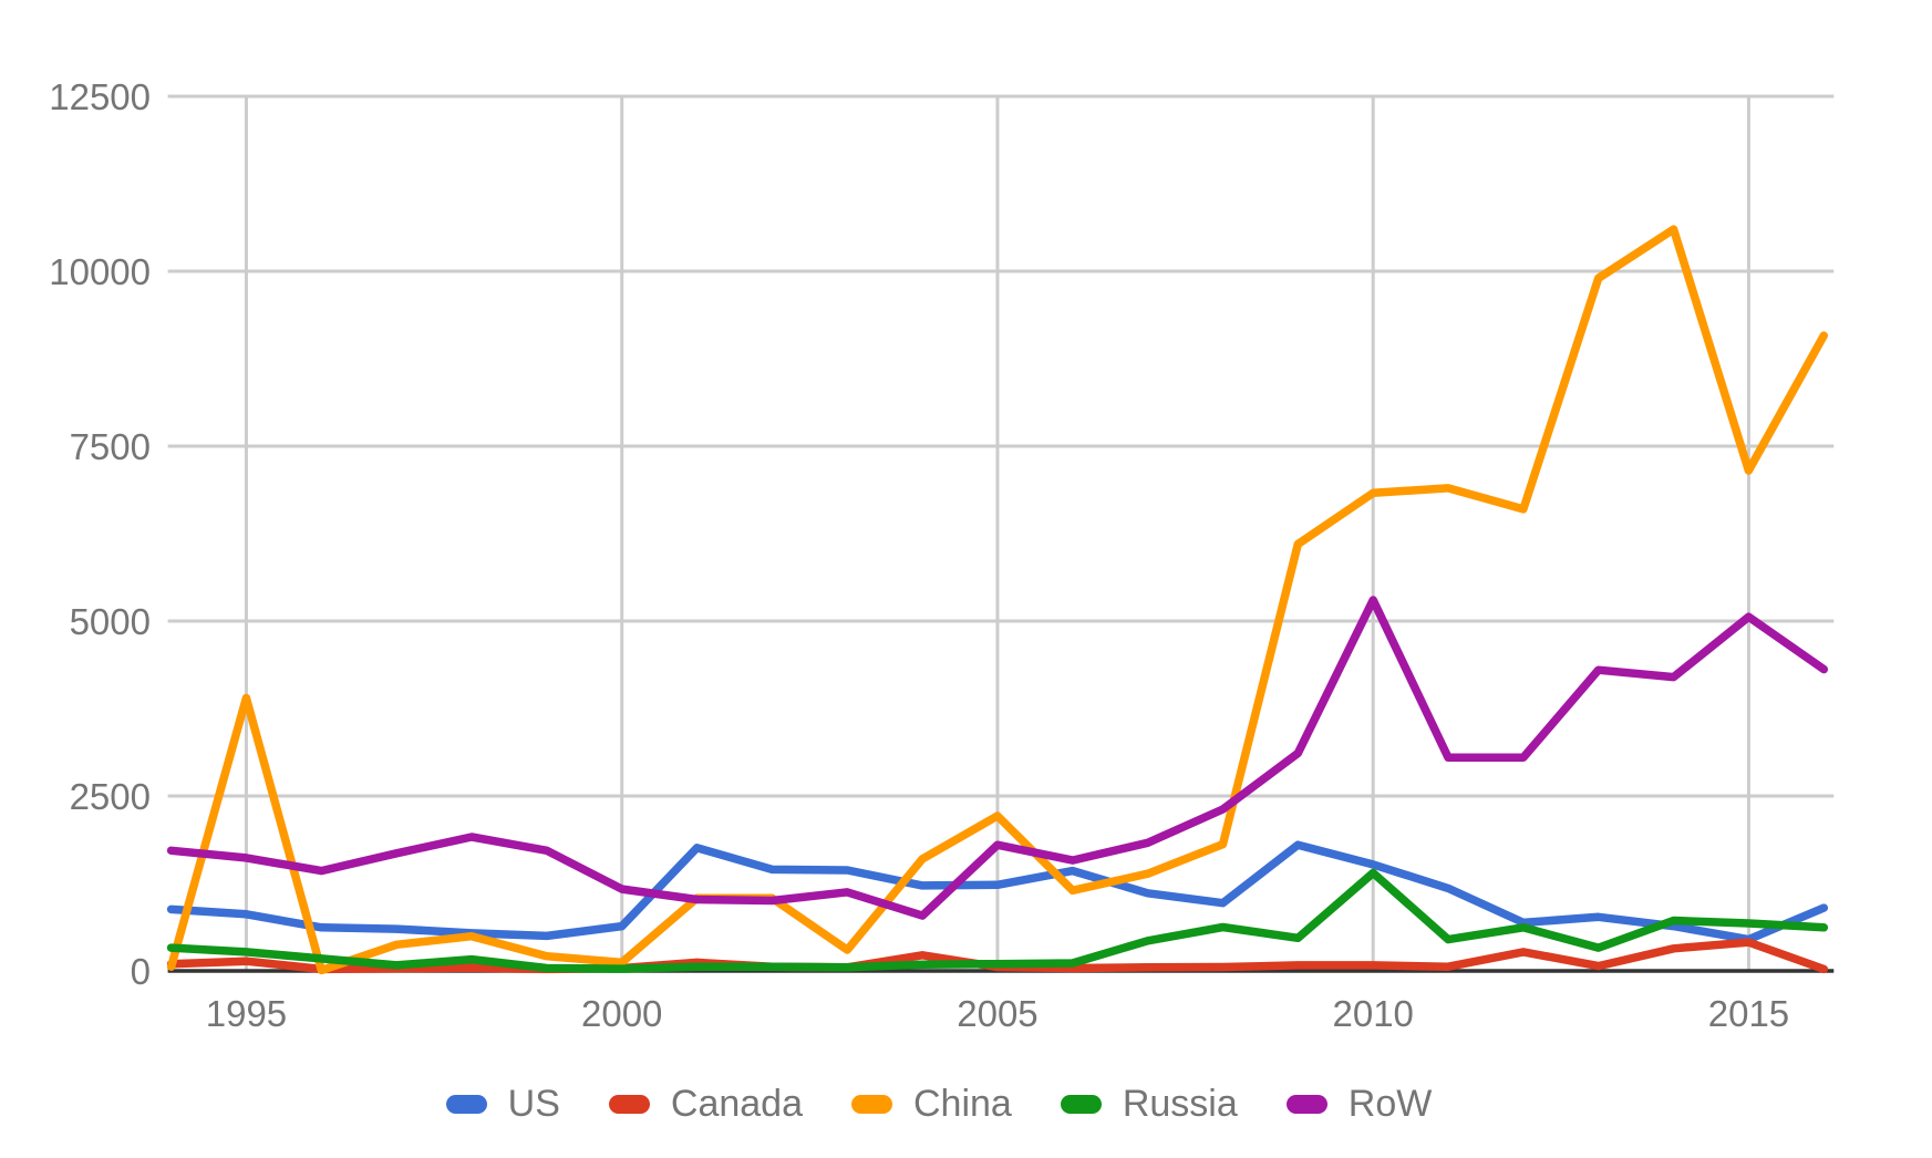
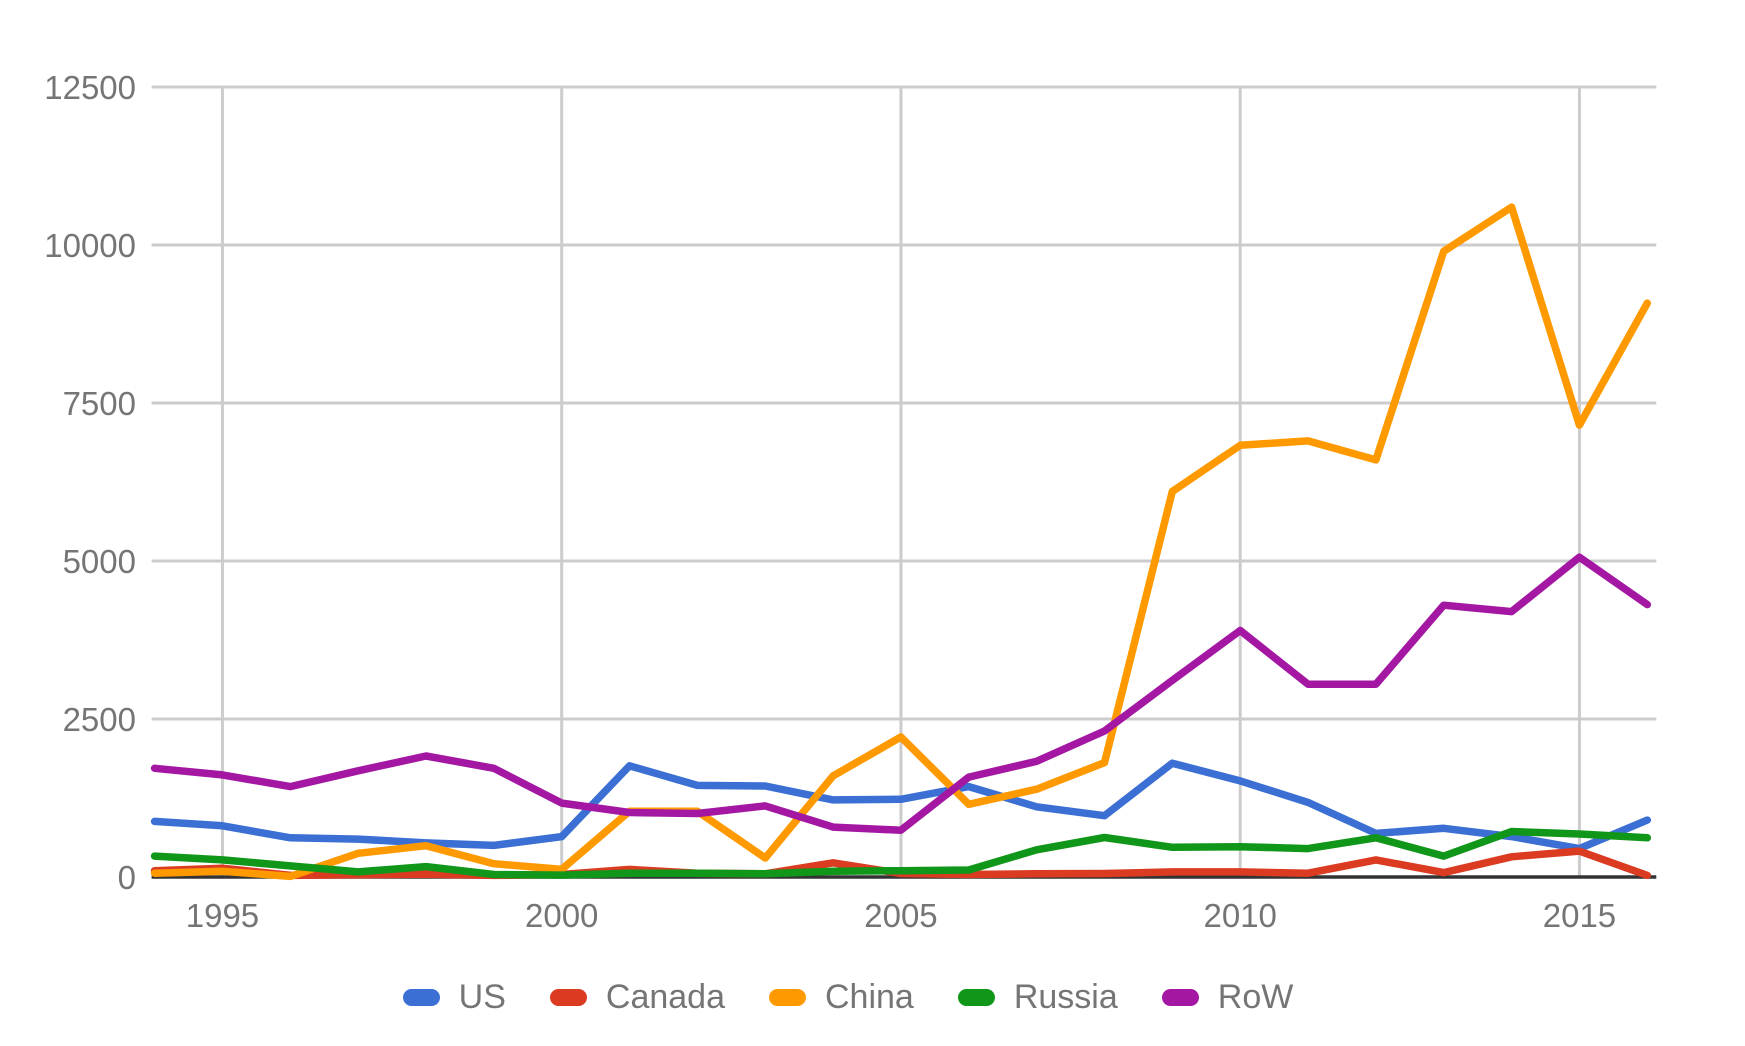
China/1995: 3900 -> 100
RoW/2005: 1800 -> 700
Russia/2010: 1400 -> 500
RoW/2010: 5300 -> 3900
